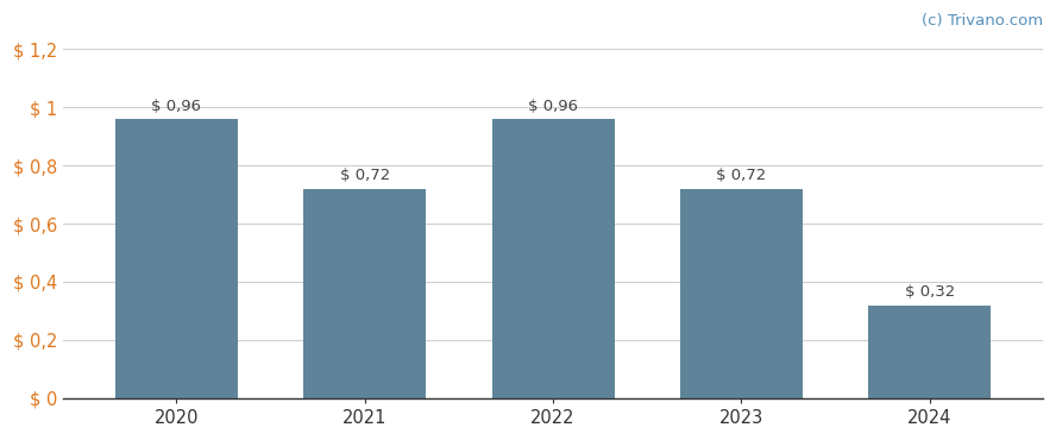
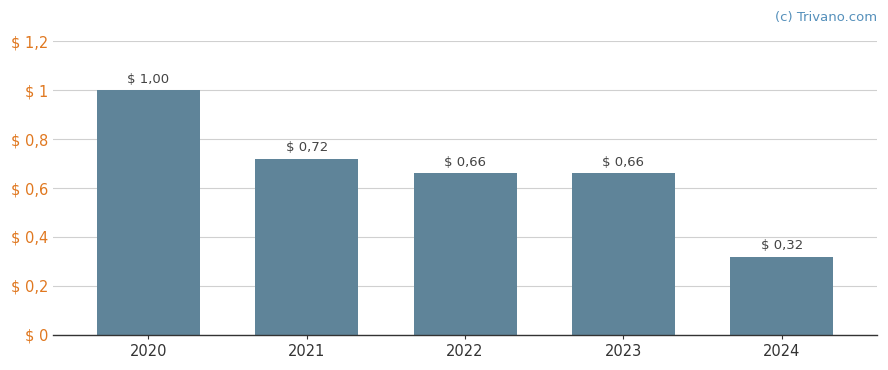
2020: 0,96 -> 1,00
2022: 0,96 -> 0,66
2023: 0,72 -> 0,66
